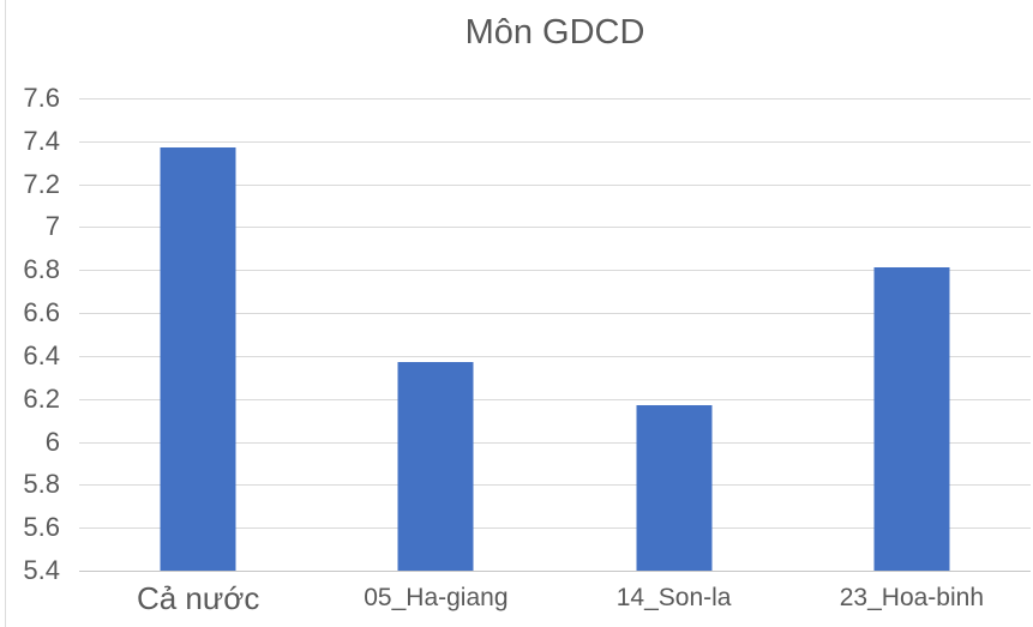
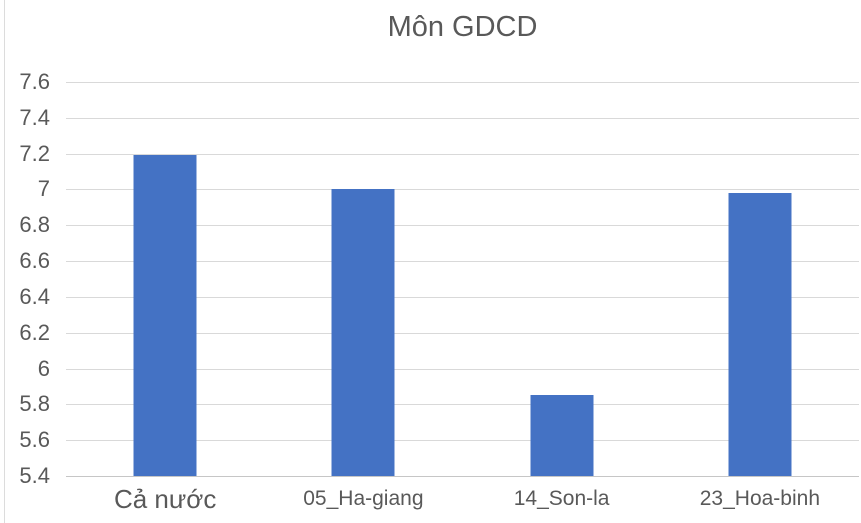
Cả nước: 7.37 -> 7.19
05_Ha-giang: 6.37 -> 7.00
14_Son-la: 6.17 -> 5.85
23_Hoa-binh: 6.81 -> 6.98
